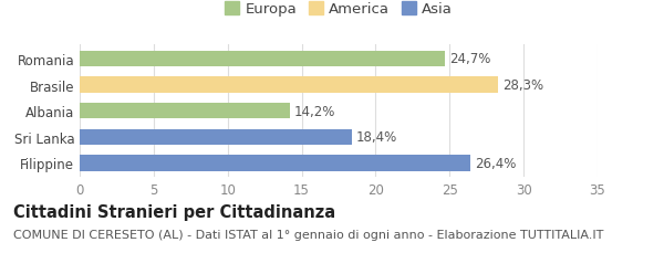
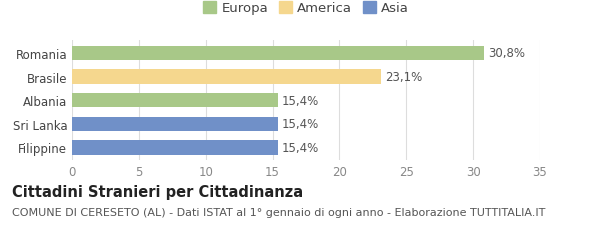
Romania: 24,7% -> 30,8%
Brasile: 28,3% -> 23,1%
Albania: 14,2% -> 15,4%
Sri Lanka: 18,4% -> 15,4%
Filippine: 26,4% -> 15,4%
